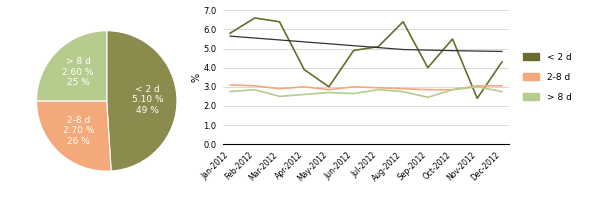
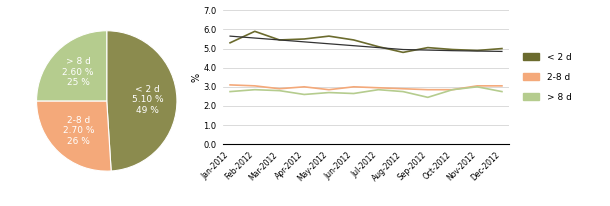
< 2 d/Jan-2012: 5.8 -> 5.3
< 2 d/Feb-2012: 6.6 -> 5.9
< 2 d/Mar-2012: 6.4 -> 5.5
> 8 d/Mar-2012: 2.5 -> 2.8
< 2 d/Apr-2012: 3.9 -> 5.5
< 2 d/May-2012: 3.0 -> 5.7
< 2 d/Jun-2012: 4.9 -> 5.5
< 2 d/Aug-2012: 6.4 -> 4.8
< 2 d/Sep-2012: 4.0 -> 5.0
< 2 d/Oct-2012: 5.5 -> 5.0
< 2 d/Nov-2012: 2.4 -> 4.9
< 2 d/Dec-2012: 4.3 -> 5.0
